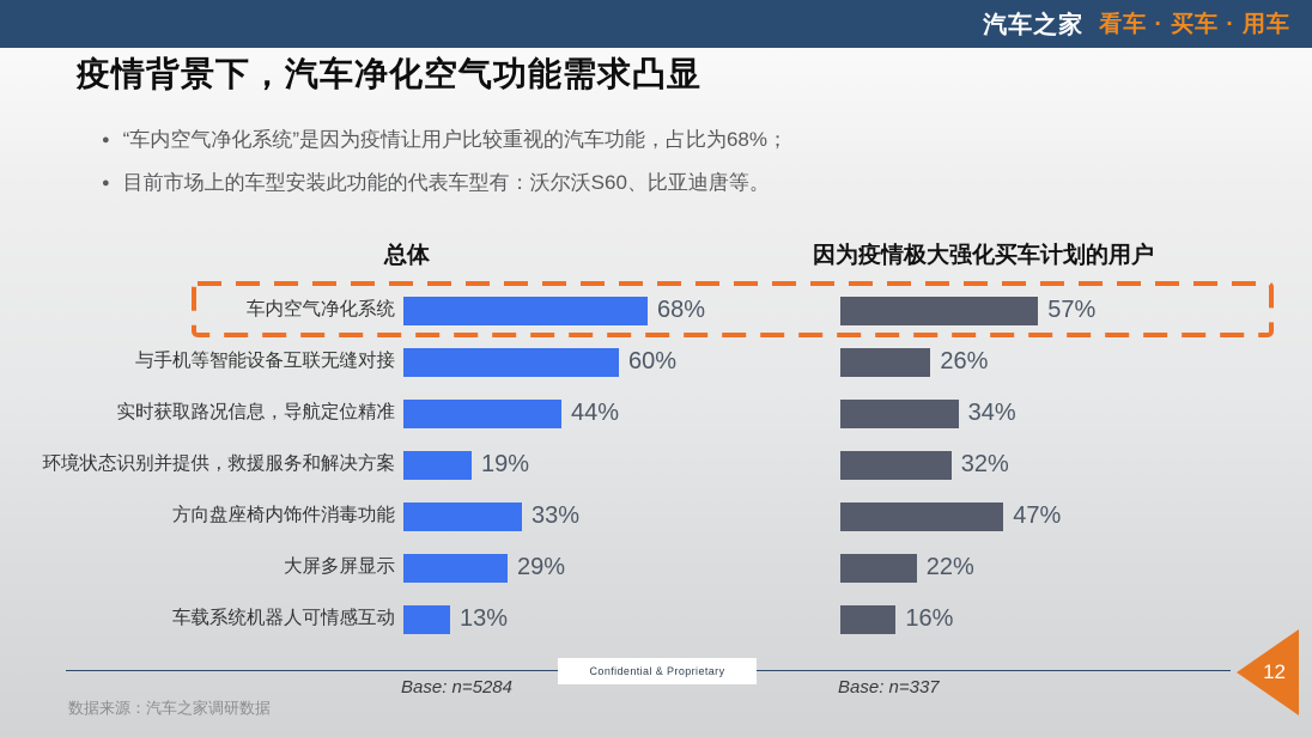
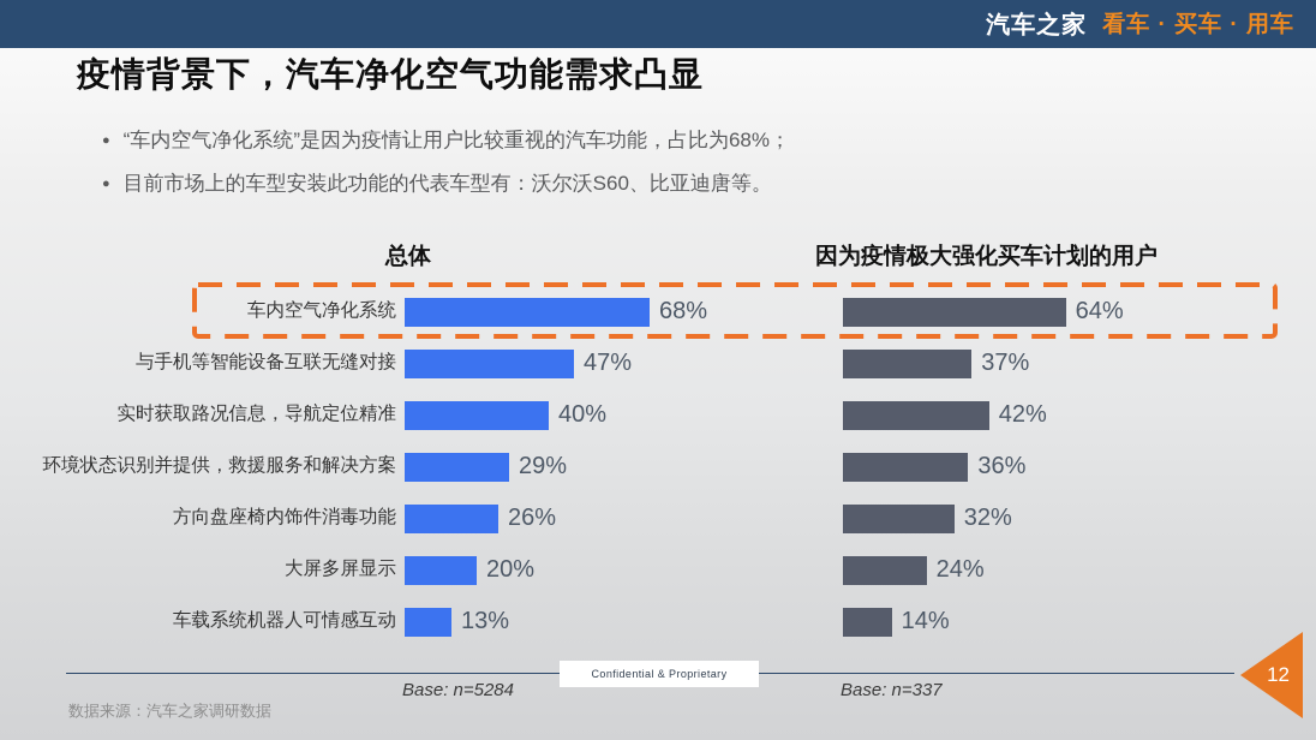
因为疫情极大强化买车计划的用户/车内空气净化系统: 57% -> 64%
总体/与手机等智能设备互联无缝对接: 60% -> 47%
因为疫情极大强化买车计划的用户/与手机等智能设备互联无缝对接: 26% -> 37%
总体/实时获取路况信息，导航定位精准: 44% -> 40%
因为疫情极大强化买车计划的用户/实时获取路况信息，导航定位精准: 34% -> 42%
总体/环境状态识别并提供，救援服务和解决方案: 19% -> 29%
因为疫情极大强化买车计划的用户/环境状态识别并提供，救援服务和解决方案: 32% -> 36%
总体/方向盘座椅内饰件消毒功能: 33% -> 26%
因为疫情极大强化买车计划的用户/方向盘座椅内饰件消毒功能: 47% -> 32%
总体/大屏多屏显示: 29% -> 20%
因为疫情极大强化买车计划的用户/大屏多屏显示: 22% -> 24%
因为疫情极大强化买车计划的用户/车载系统机器人可情感互动: 16% -> 14%
